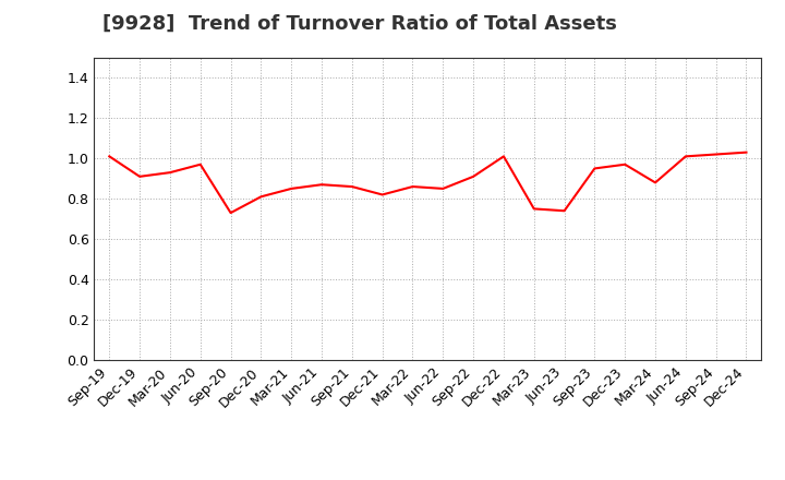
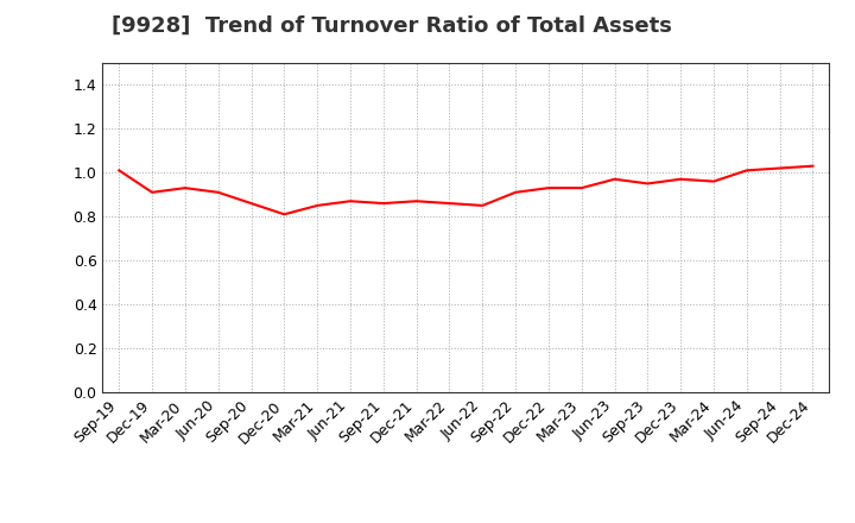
Jun-20: 0.97 -> 0.91
Sep-20: 0.73 -> 0.86
Dec-21: 0.82 -> 0.87
Dec-22: 1.01 -> 0.93
Mar-23: 0.75 -> 0.93
Jun-23: 0.74 -> 0.97
Mar-24: 0.88 -> 0.96
